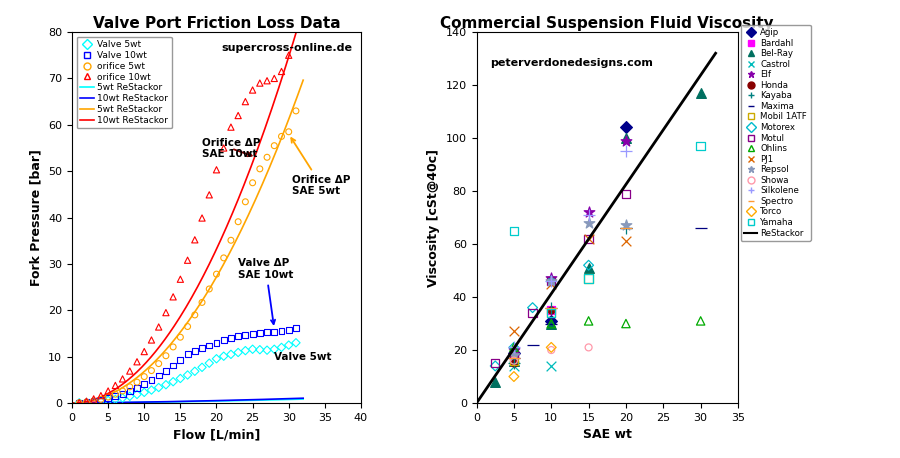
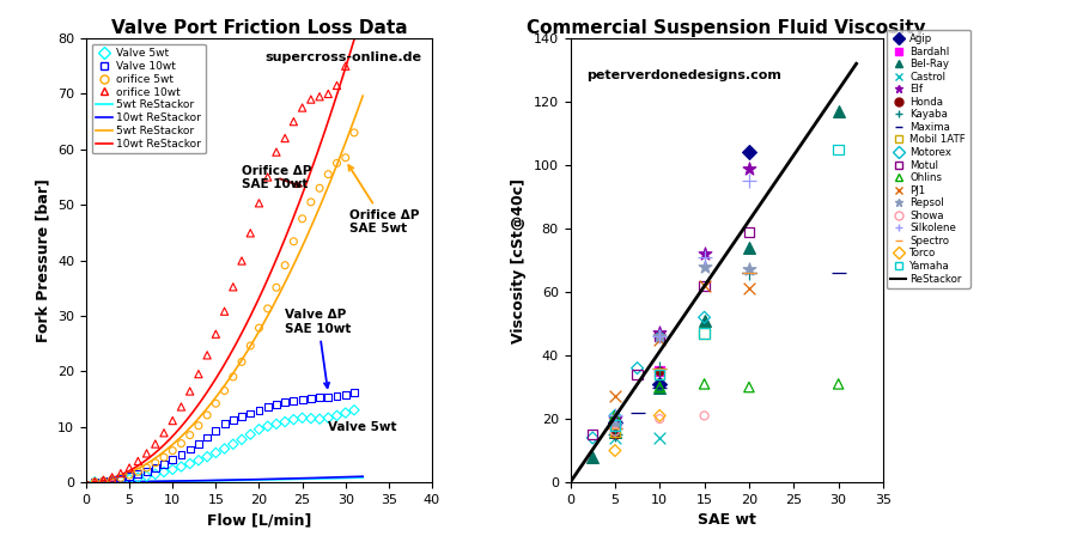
Commercial Suspension Fluid Viscosity/Yamaha/5: 65 -> 18
Commercial Suspension Fluid Viscosity/Bel-Ray/20: 100 -> 74
Commercial Suspension Fluid Viscosity/Yamaha/30: 97 -> 105
